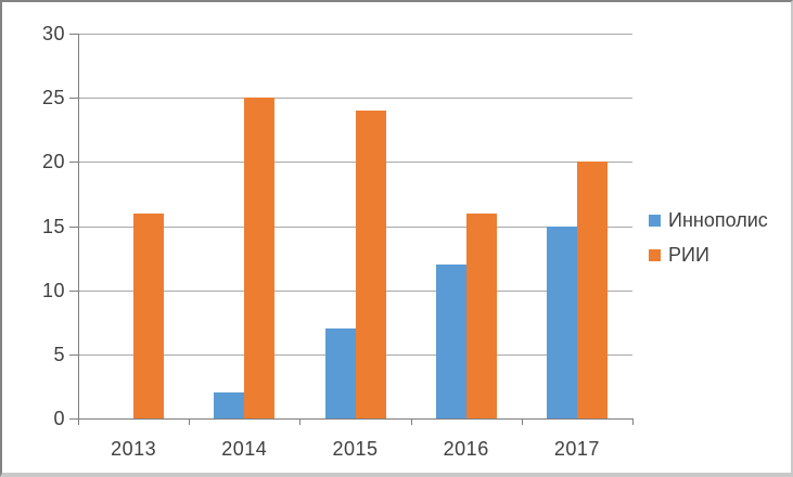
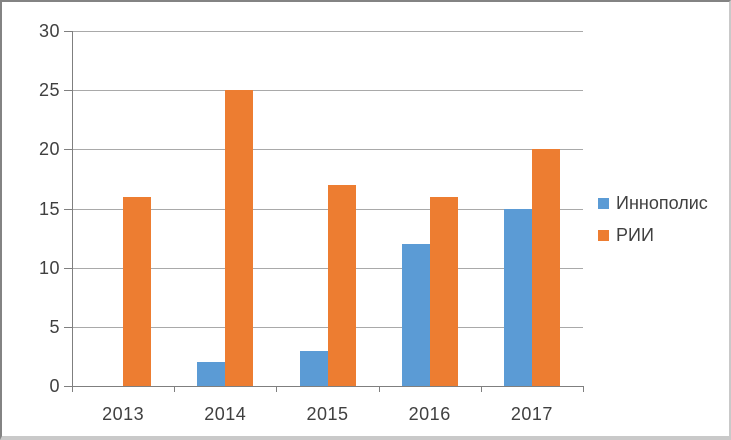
Иннополис/2015: 7 -> 3
РИИ/2015: 24 -> 17
